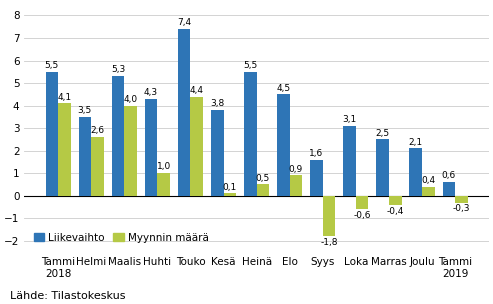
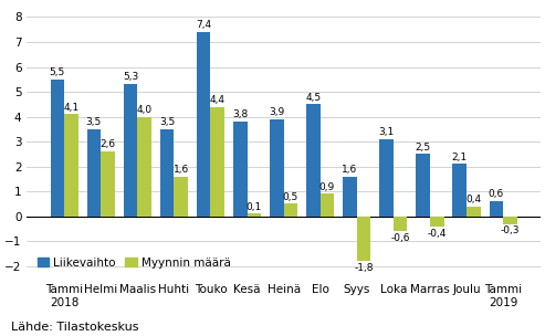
Liikevaihto/Huhti: 4,3 -> 3,5
Myynnin määrä/Huhti: 1,0 -> 1,6
Liikevaihto/Heinä: 5,5 -> 3,9
